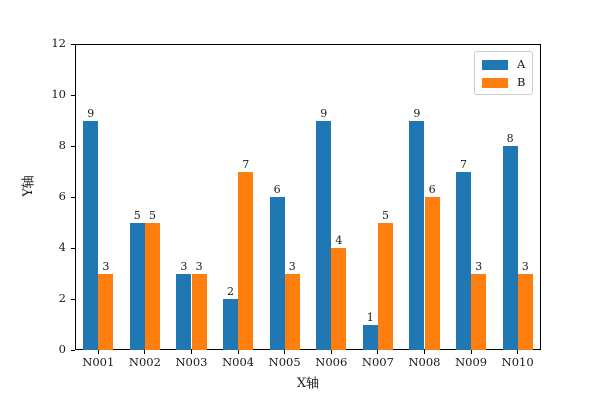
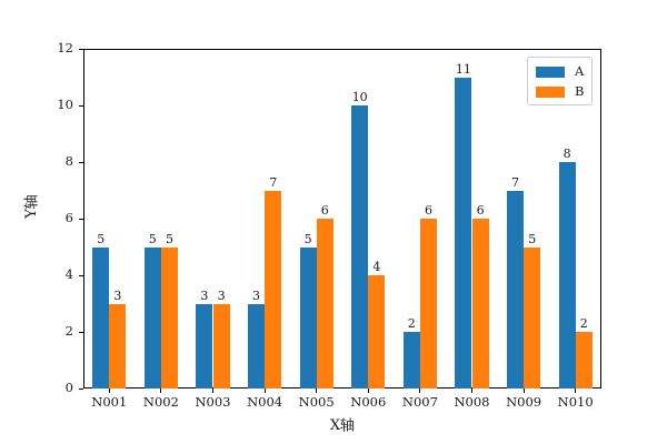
A/N001: 9 -> 5
A/N004: 2 -> 3
A/N005: 6 -> 5
B/N005: 3 -> 6
A/N006: 9 -> 10
A/N007: 1 -> 2
B/N007: 5 -> 6
A/N008: 9 -> 11
B/N009: 3 -> 5
B/N010: 3 -> 2
